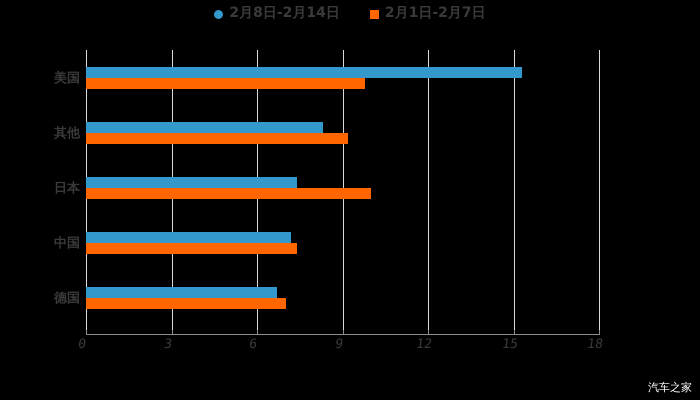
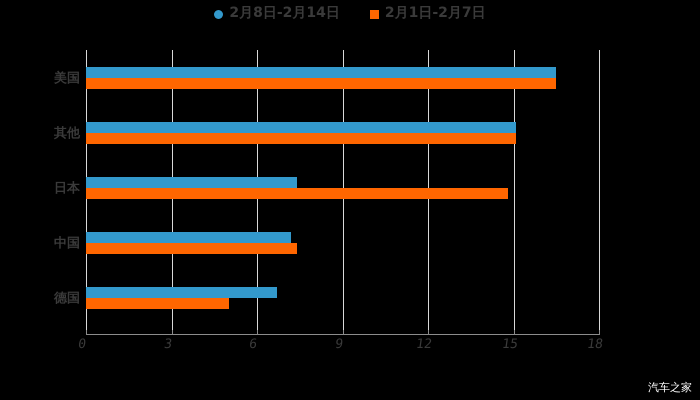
2月8日-2月14日/美国: 15.3 -> 16.5
2月1日-2月7日/美国: 9.8 -> 16.5
2月8日-2月14日/其他: 8.3 -> 15.1
2月1日-2月7日/其他: 9.2 -> 15.1
2月1日-2月7日/日本: 10.0 -> 14.8
2月1日-2月7日/德国: 7.0 -> 5.0
